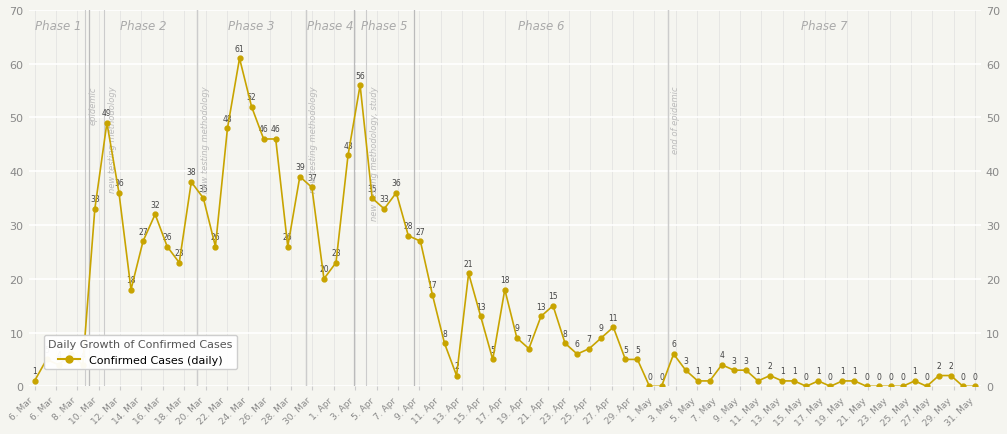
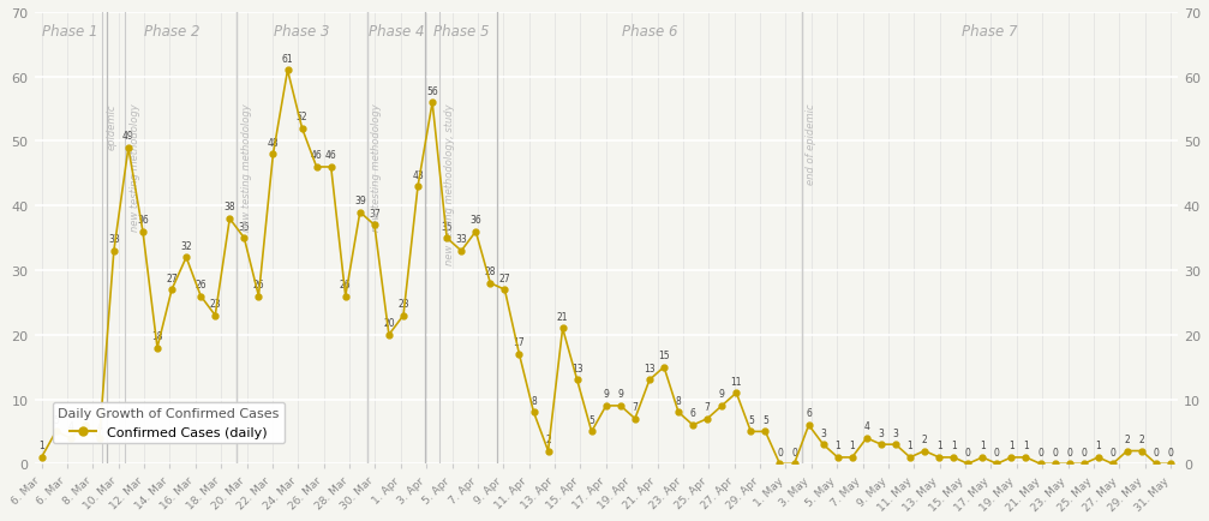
17. Apr: 18 -> 9
